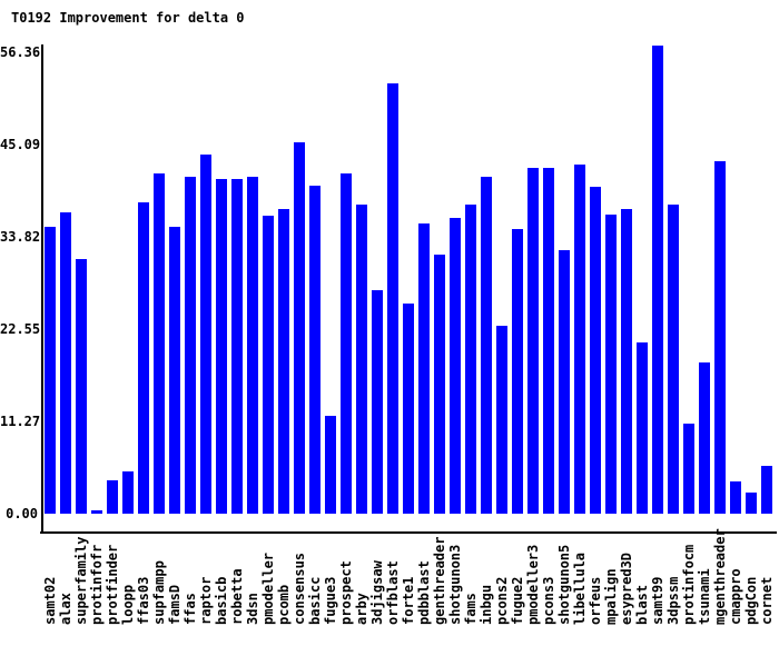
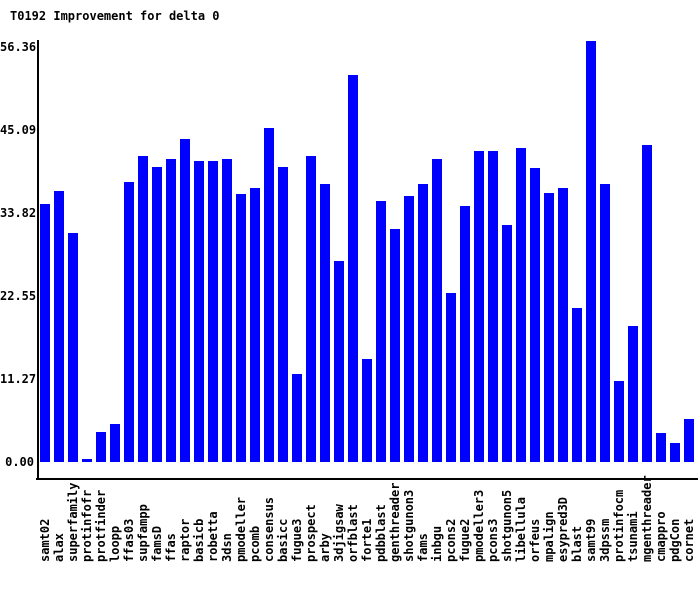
famsD: 35 -> 40
forte1: 26 -> 14
